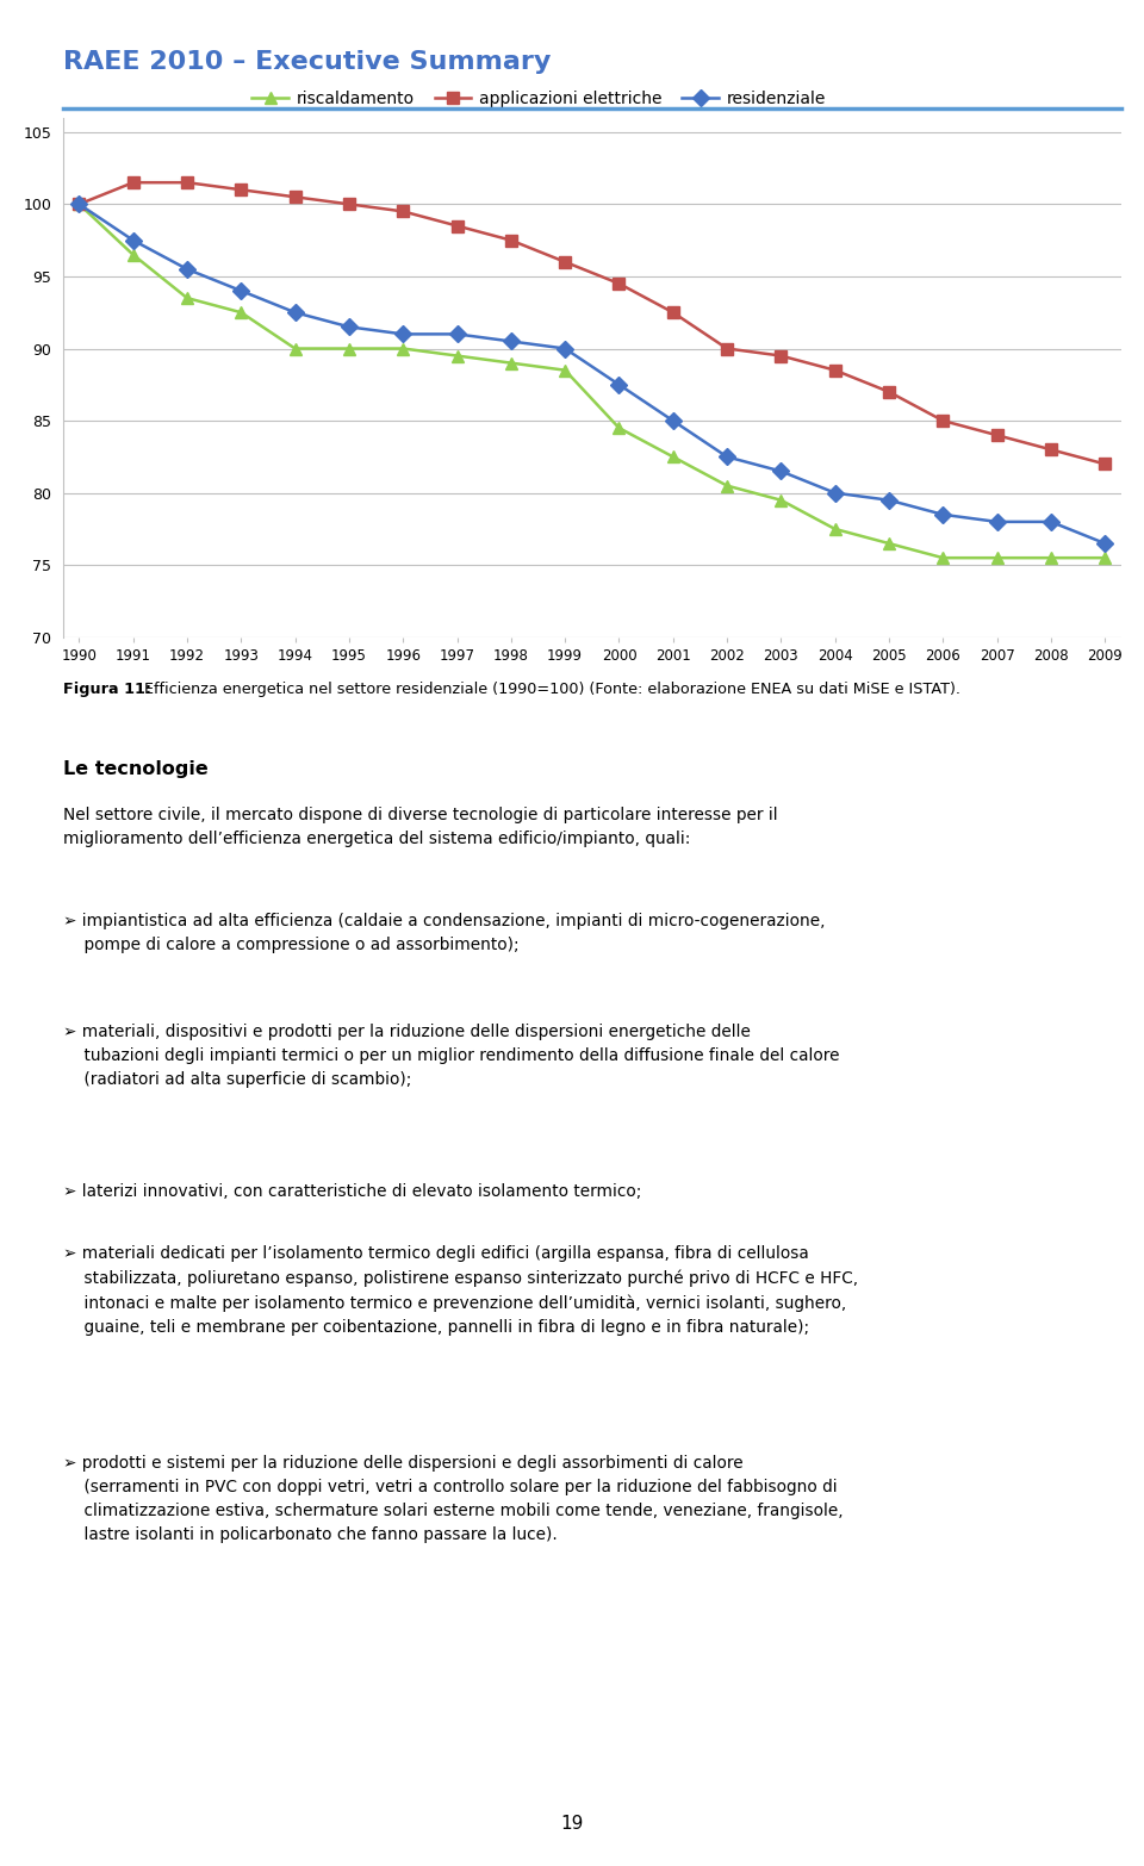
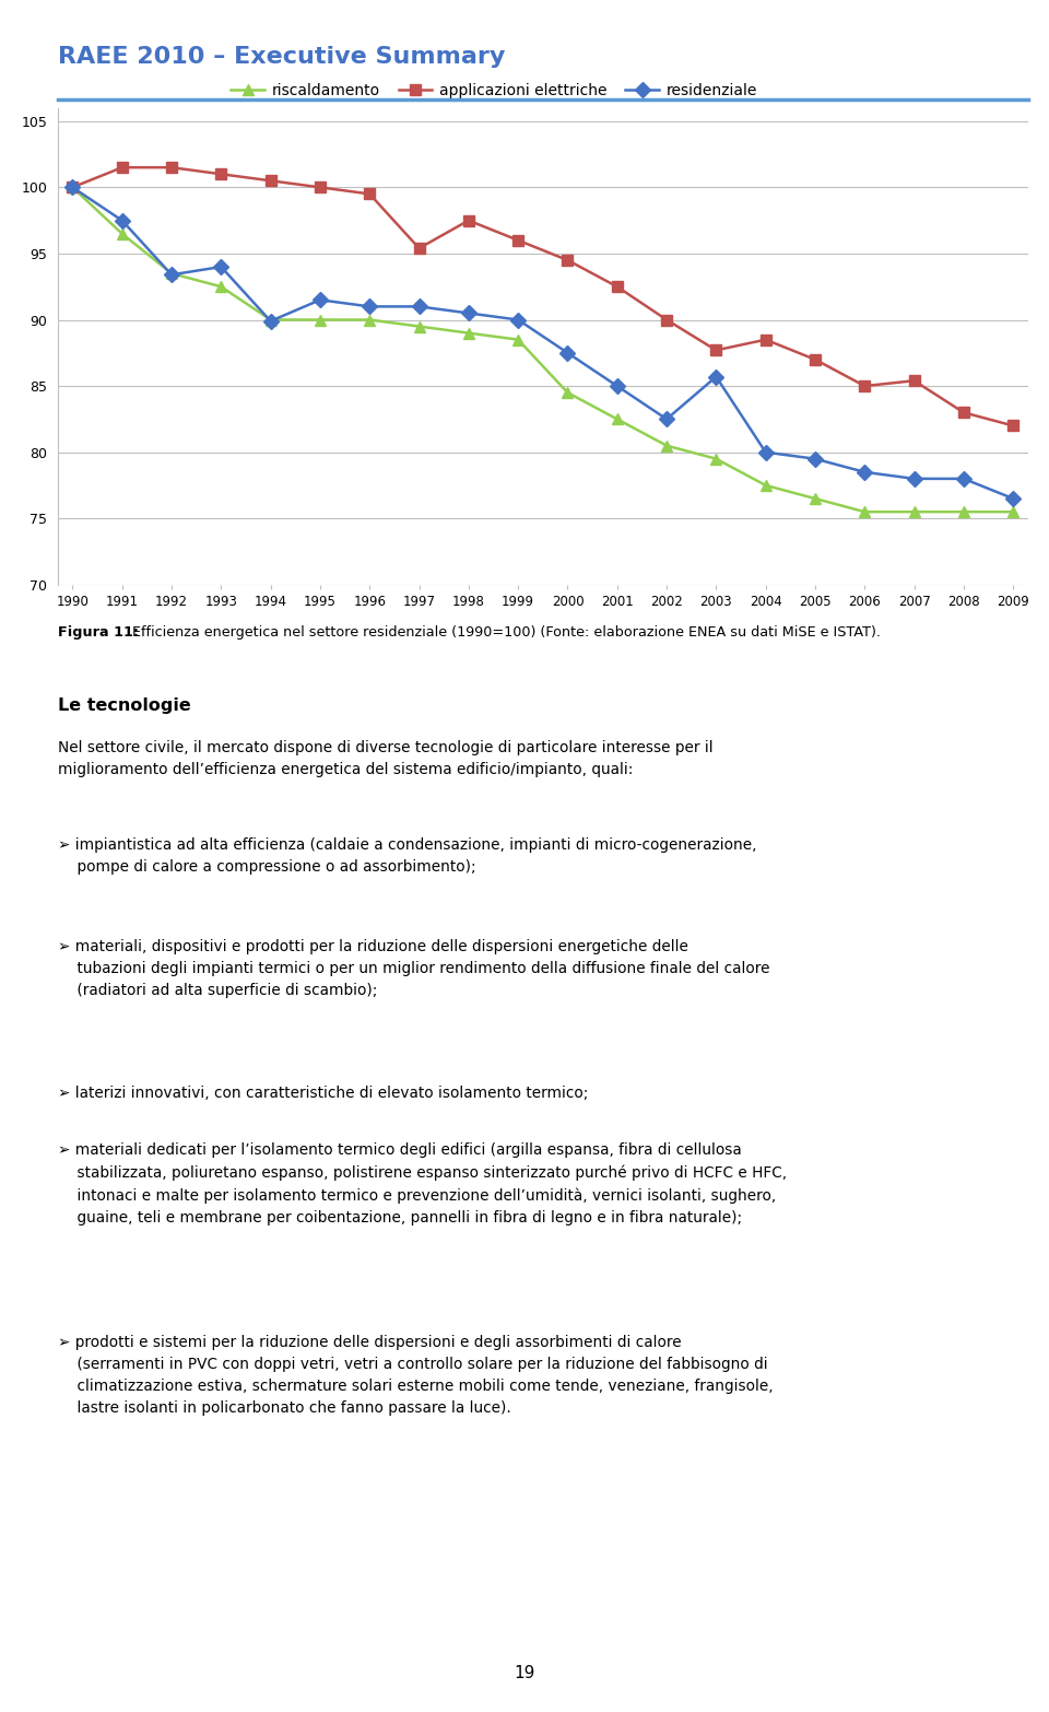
residenziale/1992: 95.5 -> 93.4
residenziale/1994: 92.5 -> 89.9
applicazioni elettriche/1997: 98.5 -> 95.4
applicazioni elettriche/2003: 89.5 -> 87.7
residenziale/2003: 81.5 -> 85.7
applicazioni elettriche/2007: 84.0 -> 85.4
